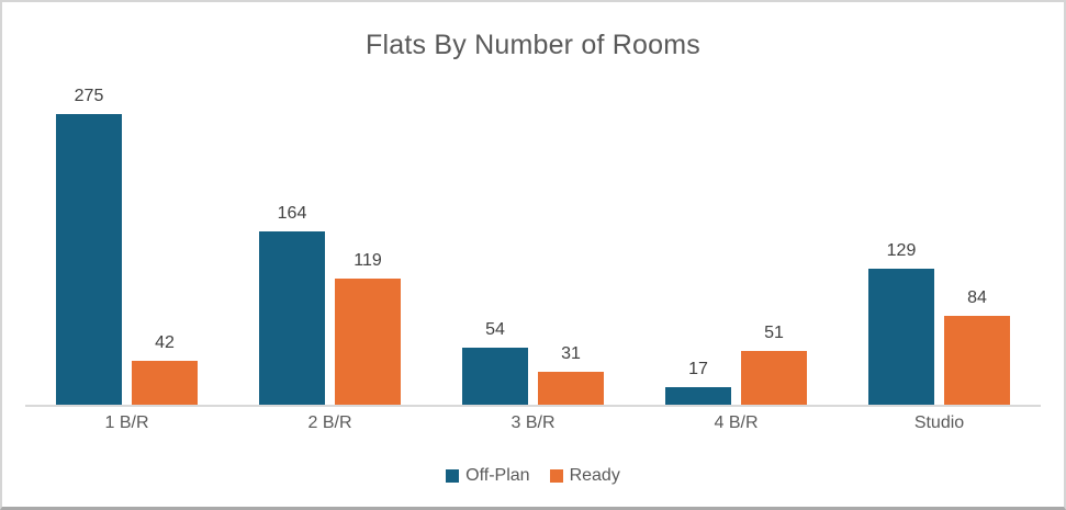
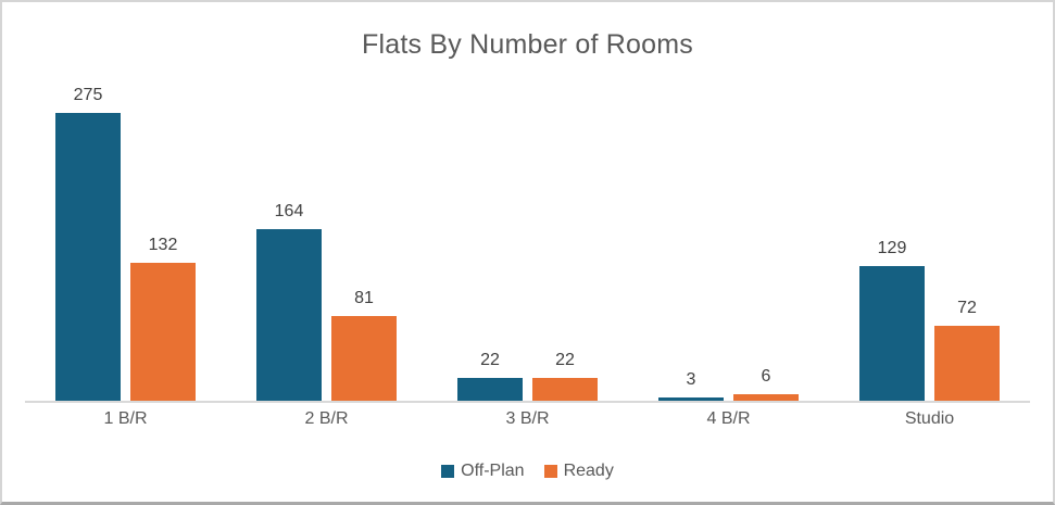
Ready/1 B/R: 42 -> 132
Ready/2 B/R: 119 -> 81
Off-Plan/3 B/R: 54 -> 22
Ready/3 B/R: 31 -> 22
Off-Plan/4 B/R: 17 -> 3
Ready/4 B/R: 51 -> 6
Ready/Studio: 84 -> 72
